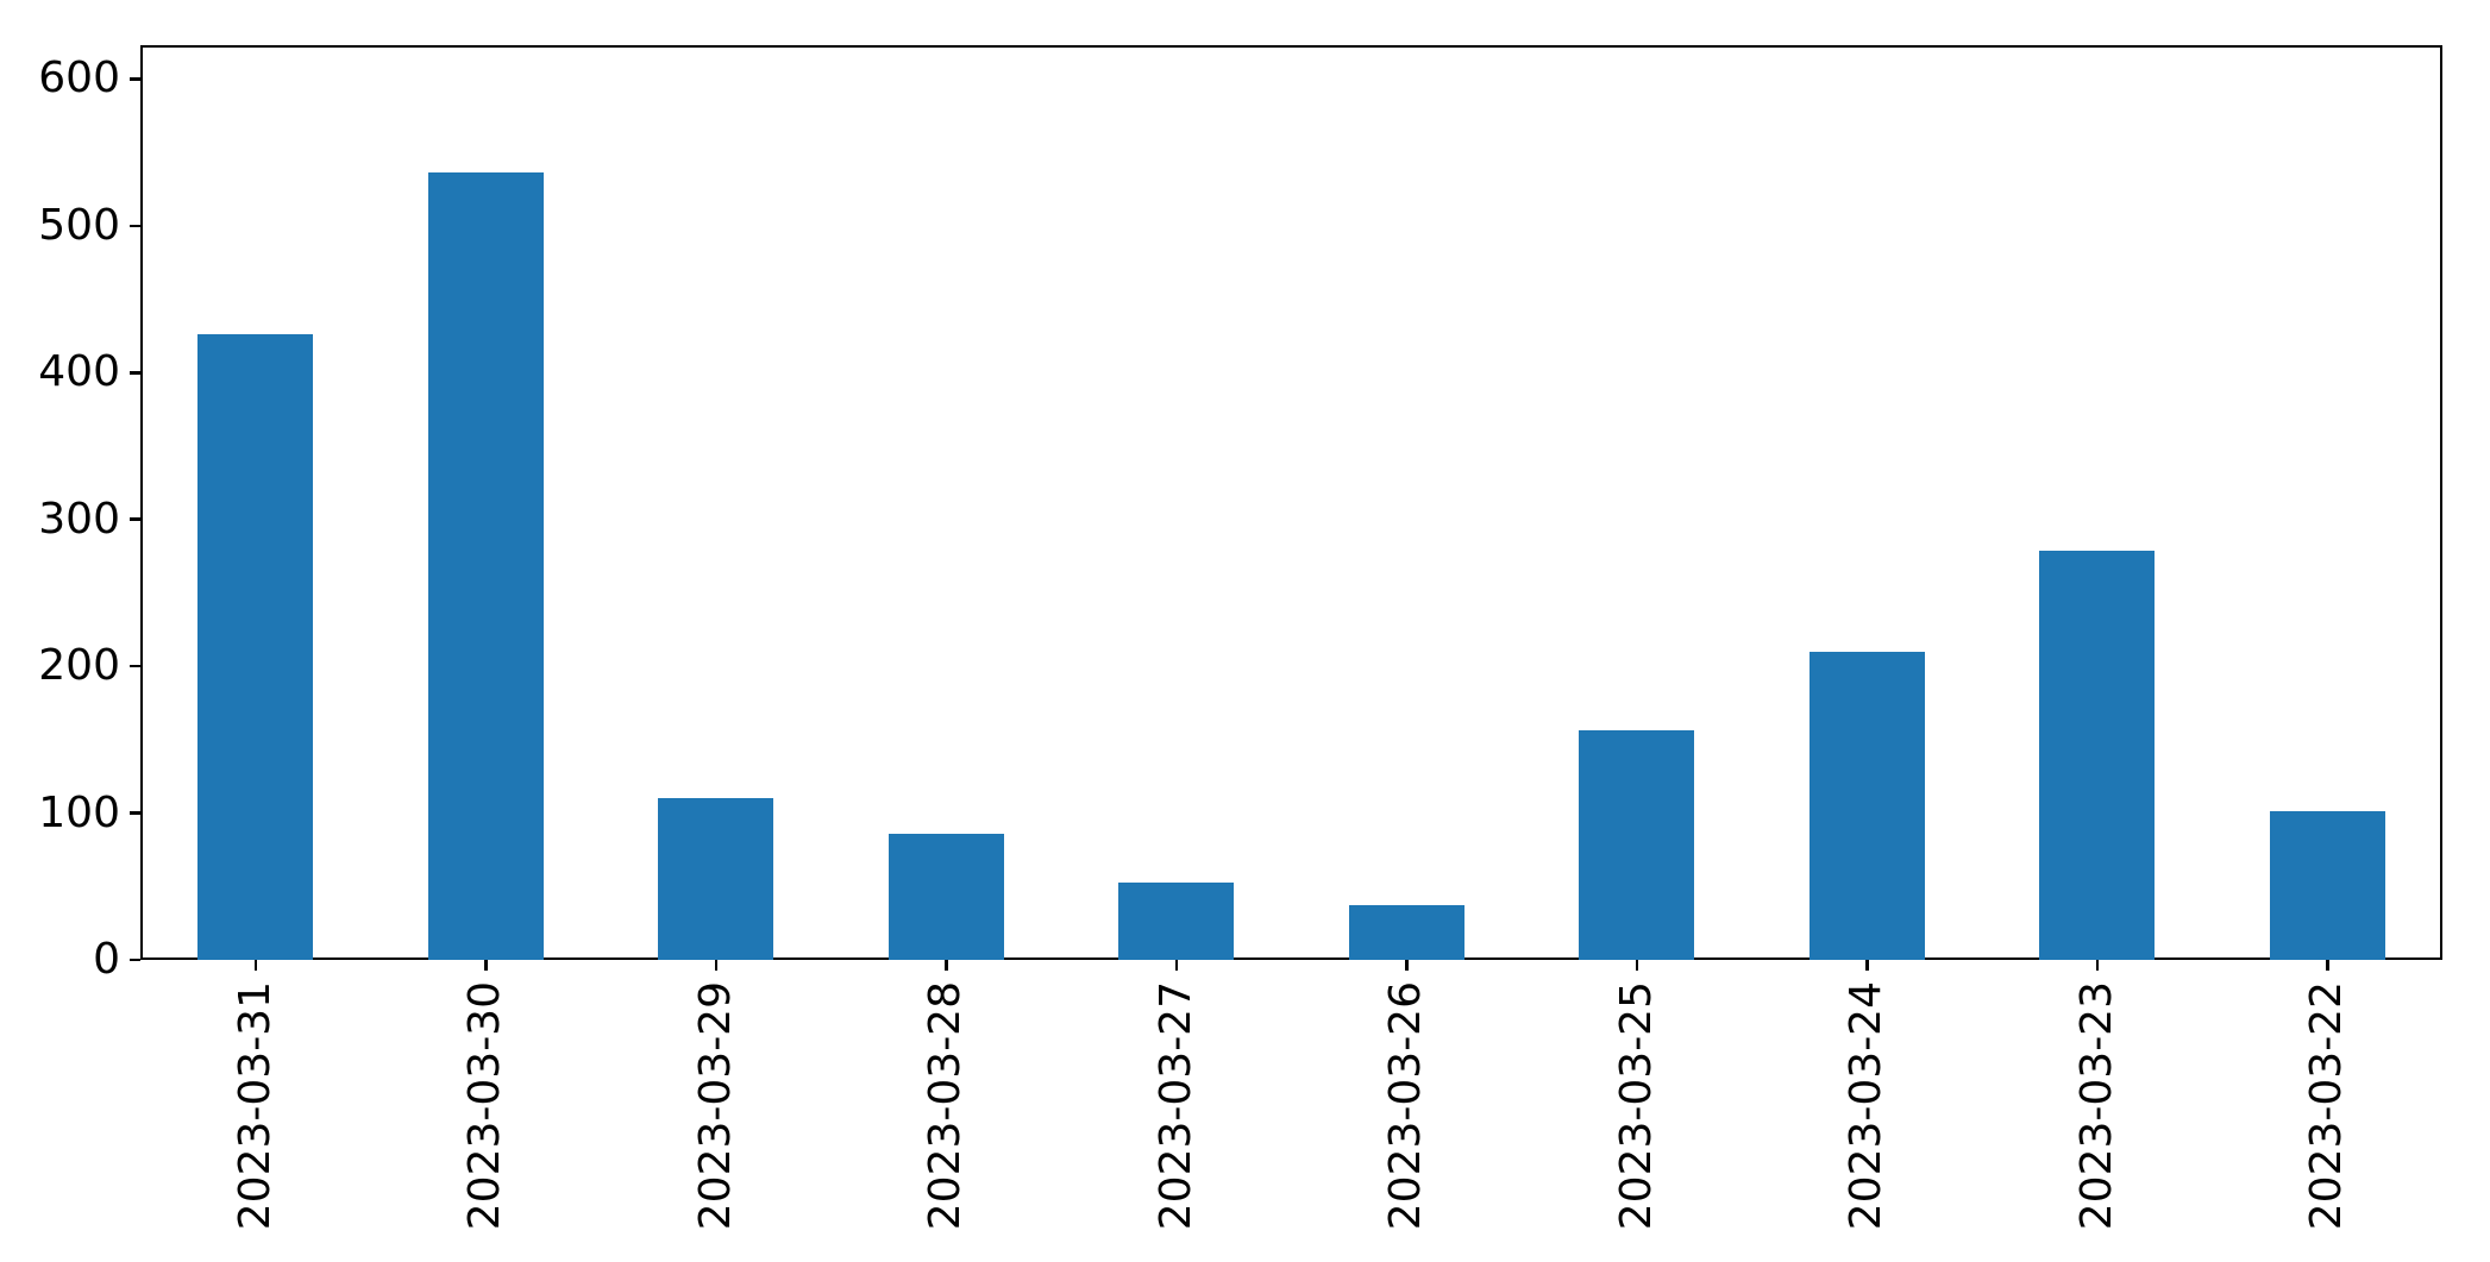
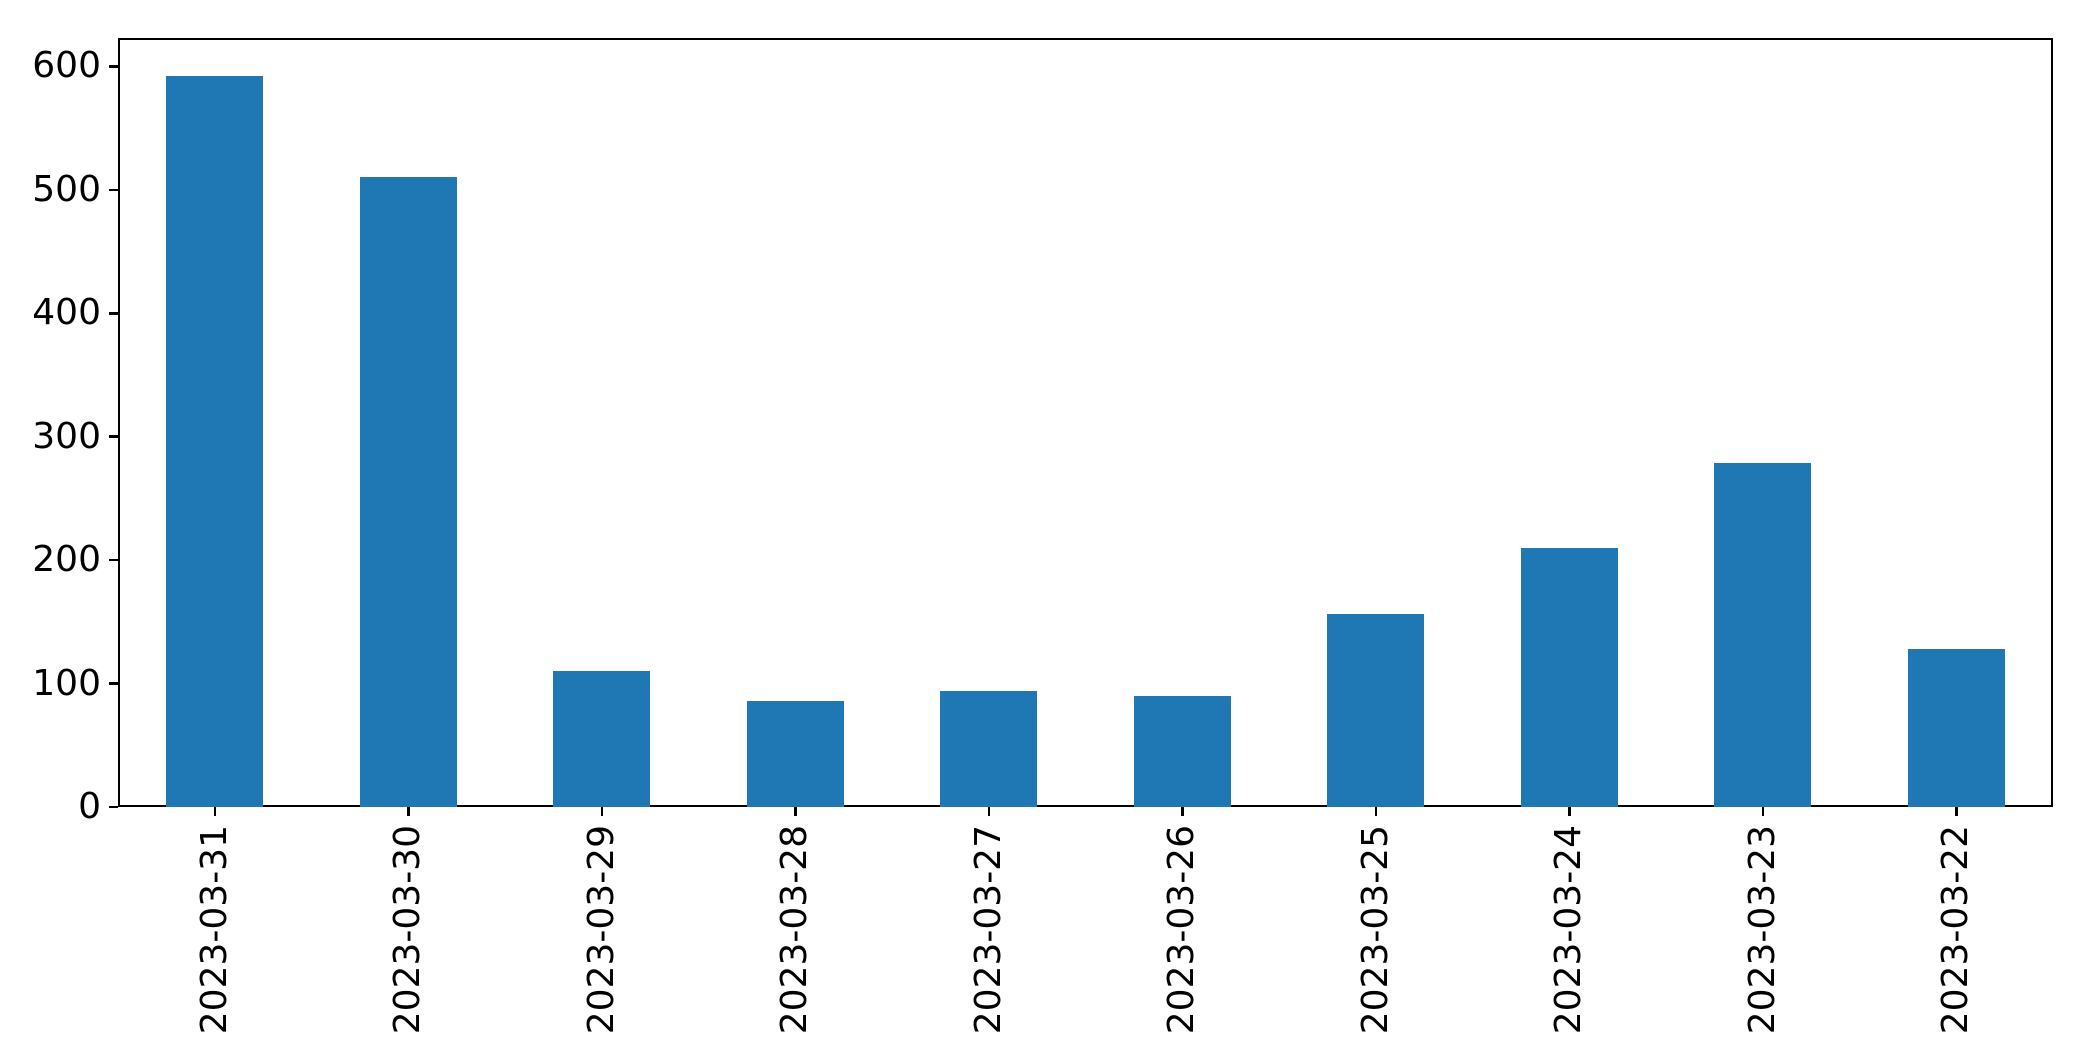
2023-03-31: 426 -> 592
2023-03-30: 536 -> 510
2023-03-27: 53 -> 94
2023-03-26: 37 -> 90
2023-03-22: 101 -> 128
